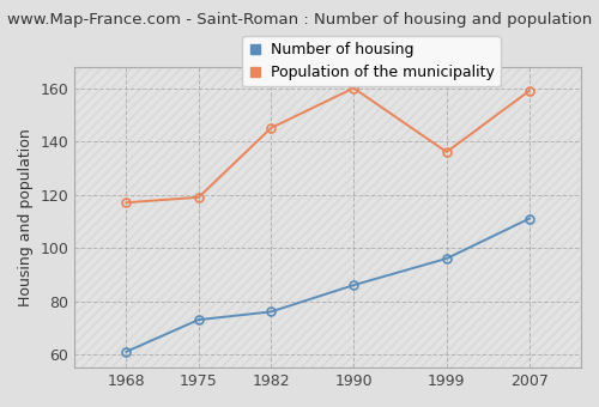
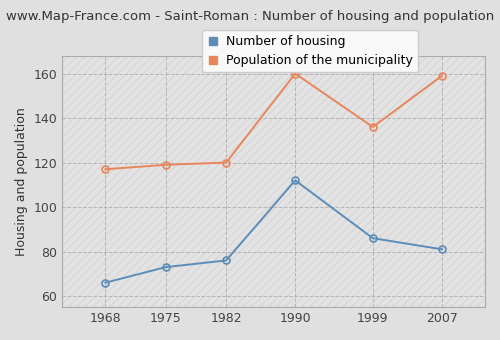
Number of housing/1968: 61 -> 66
Population of the municipality/1982: 145 -> 120
Number of housing/1990: 86 -> 112
Number of housing/1999: 96 -> 86
Number of housing/2007: 111 -> 81
